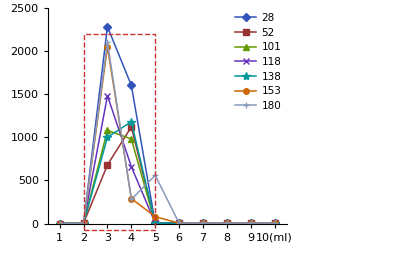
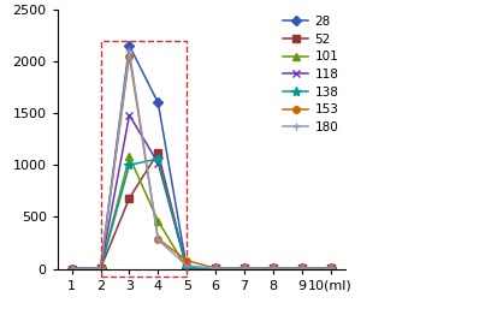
28/3: 2280 -> 2150
101/4: 980 -> 460
118/4: 660 -> 1020
138/4: 1180 -> 1060
180/5: 560 -> 30
